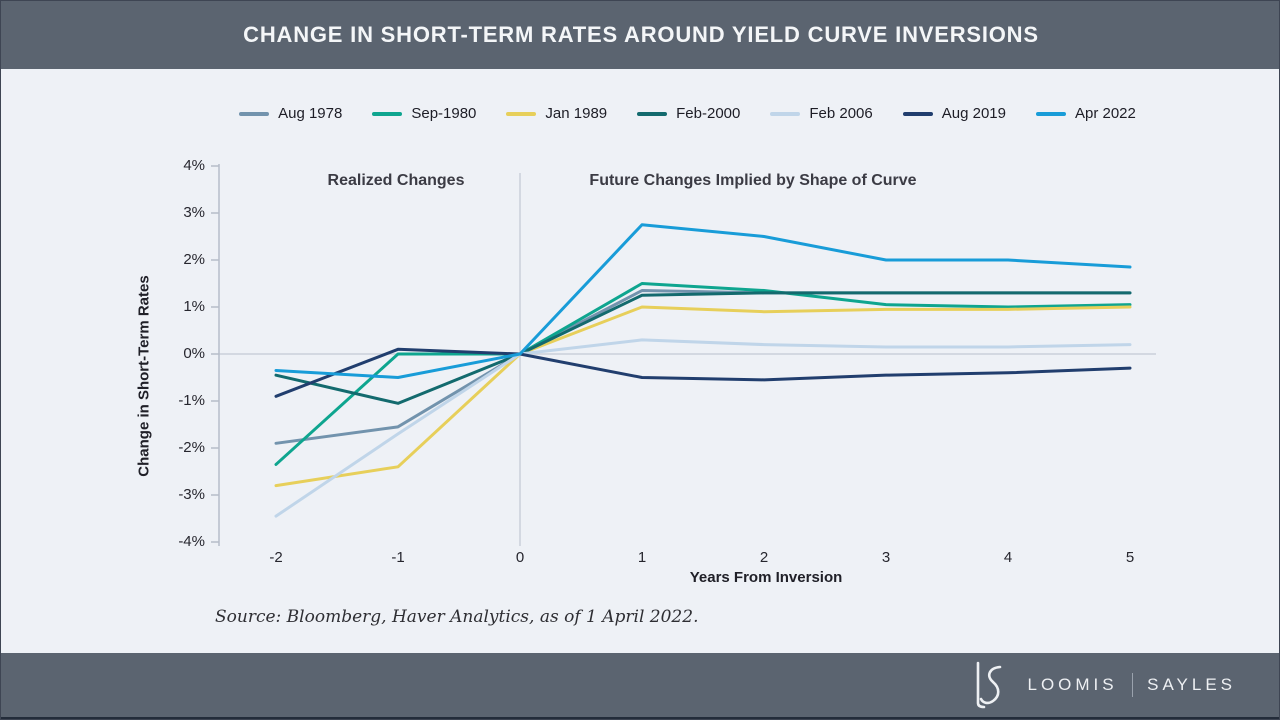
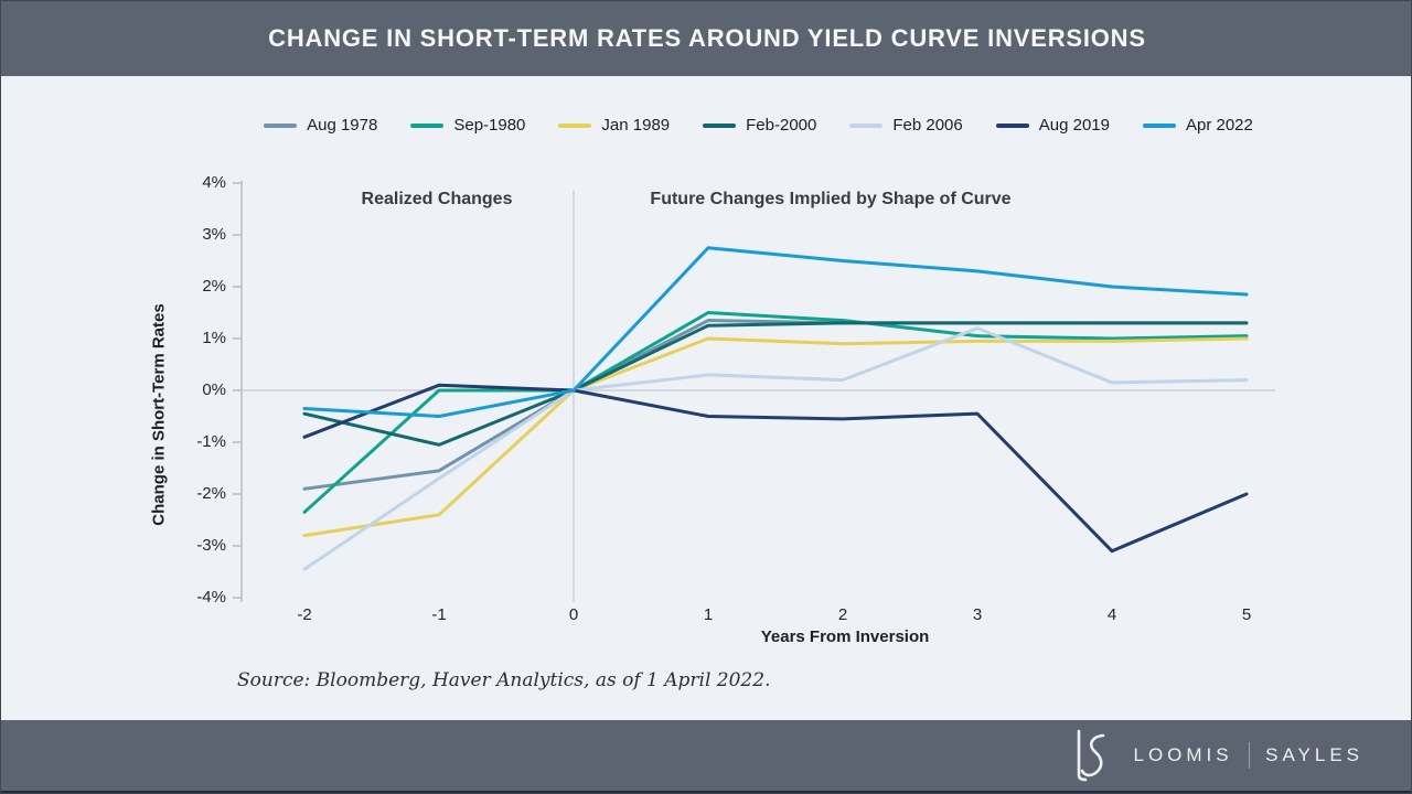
Feb 2006/3: 0.1% -> 1.2%
Apr 2022/3: 2.0% -> 2.3%
Aug 2019/4: -0.4% -> -3.1%
Aug 2019/5: -0.3% -> -2.0%
